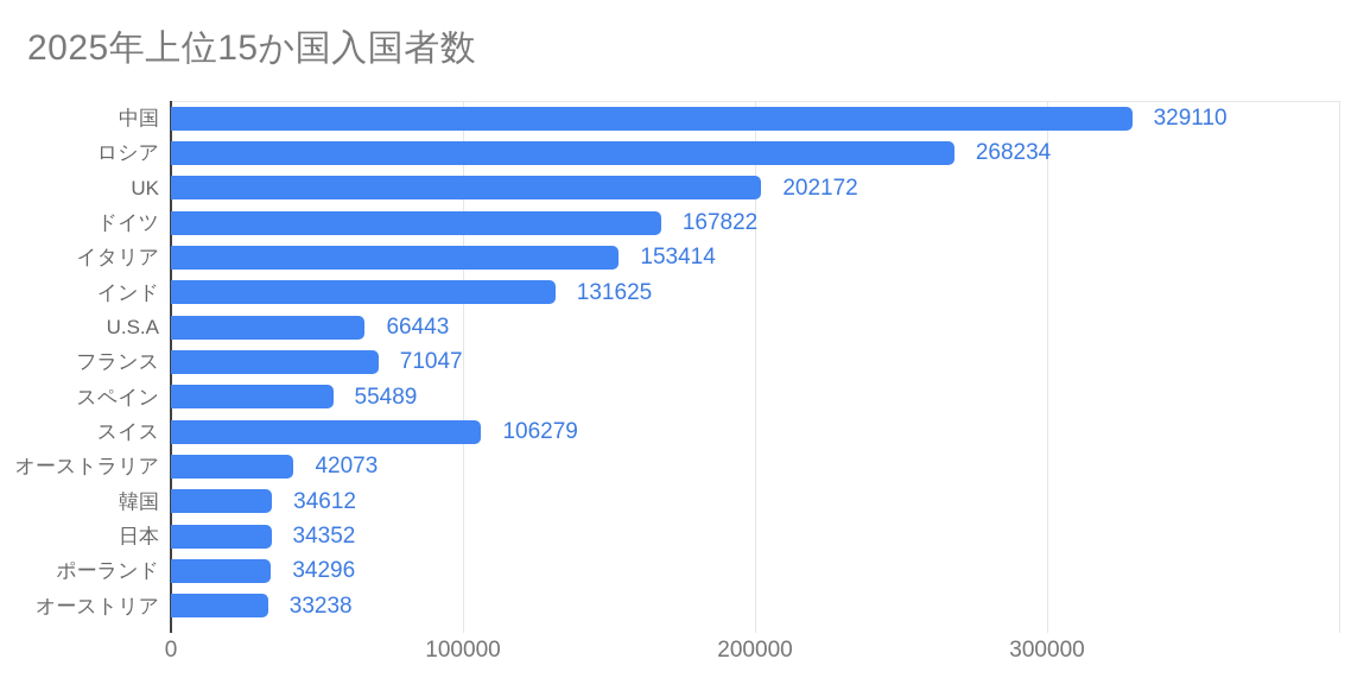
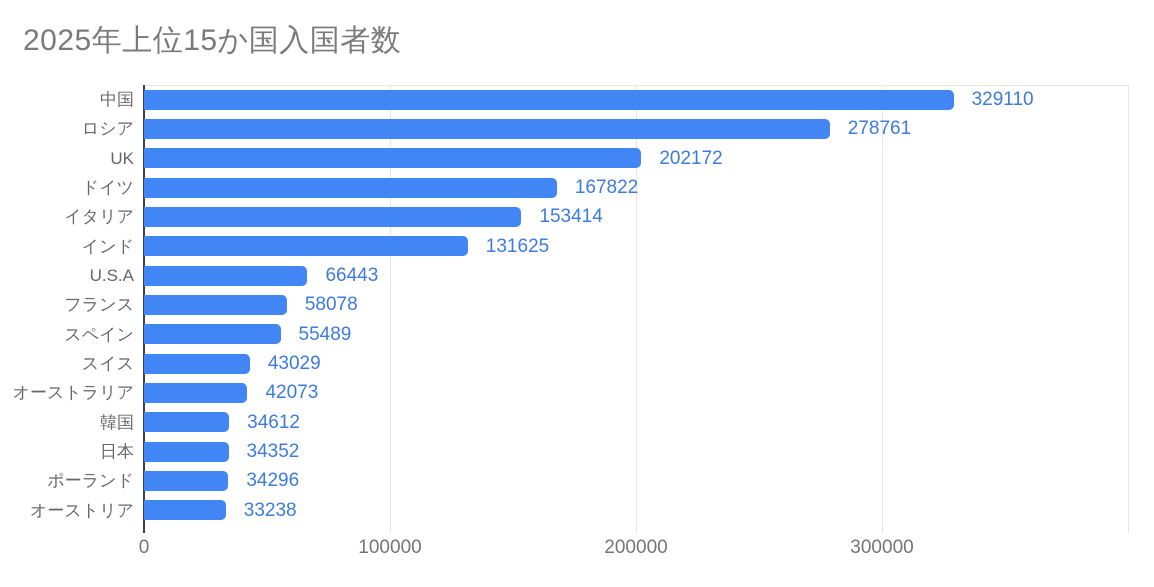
ロシア: 268234 -> 278761
フランス: 71047 -> 58078
スイス: 106279 -> 43029
